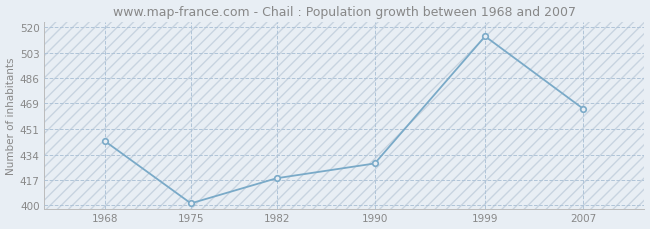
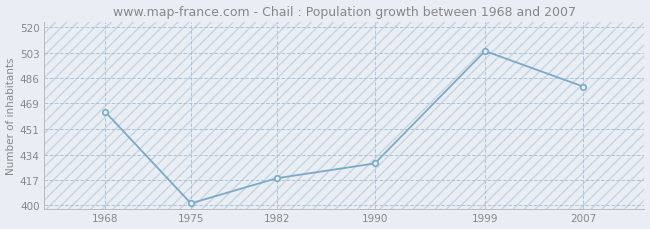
1968: 443 -> 463
1999: 514 -> 504
2007: 465 -> 480
